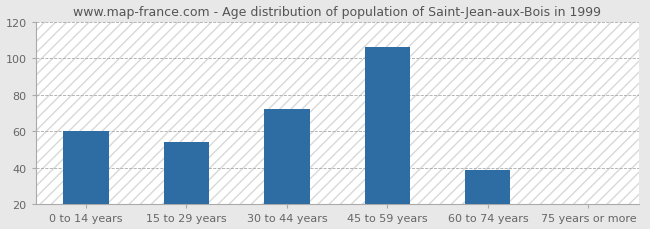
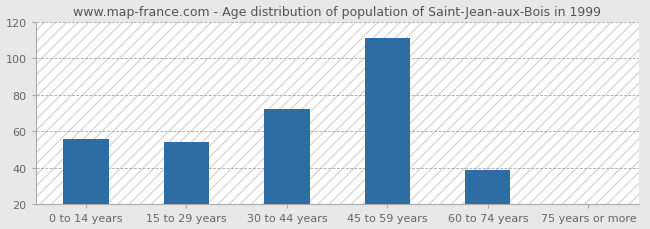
0 to 14 years: 60 -> 56
45 to 59 years: 106 -> 111
